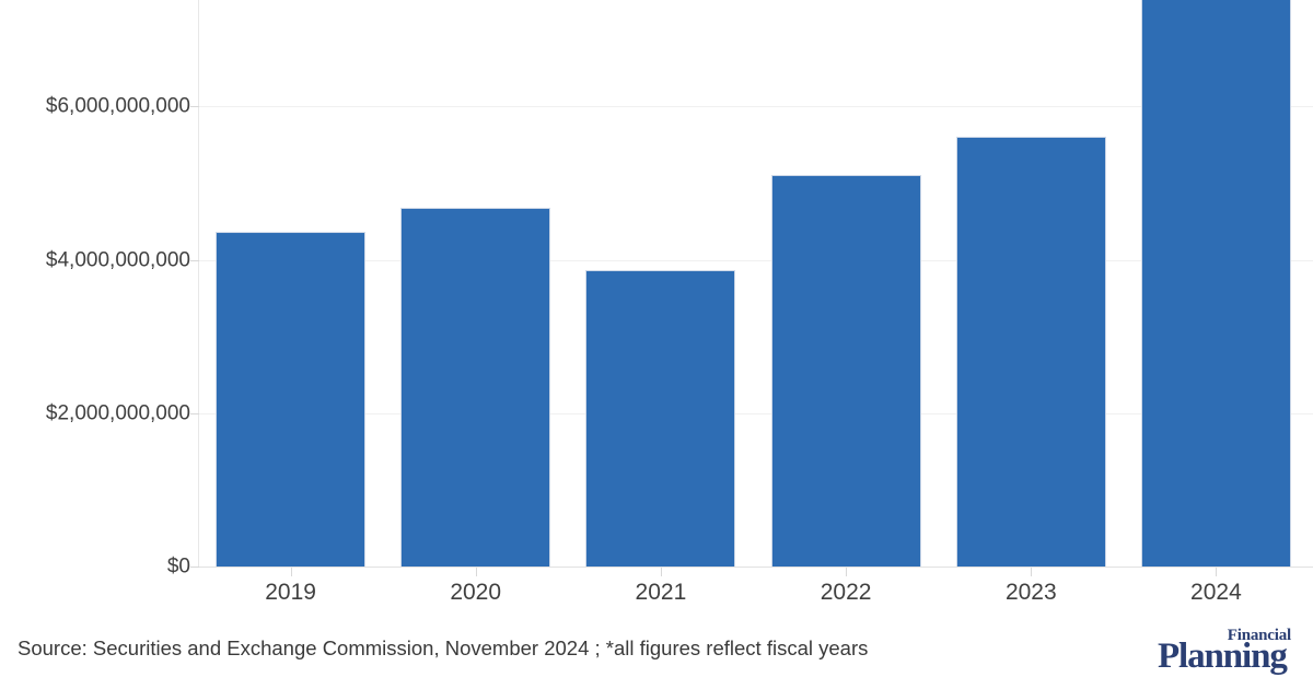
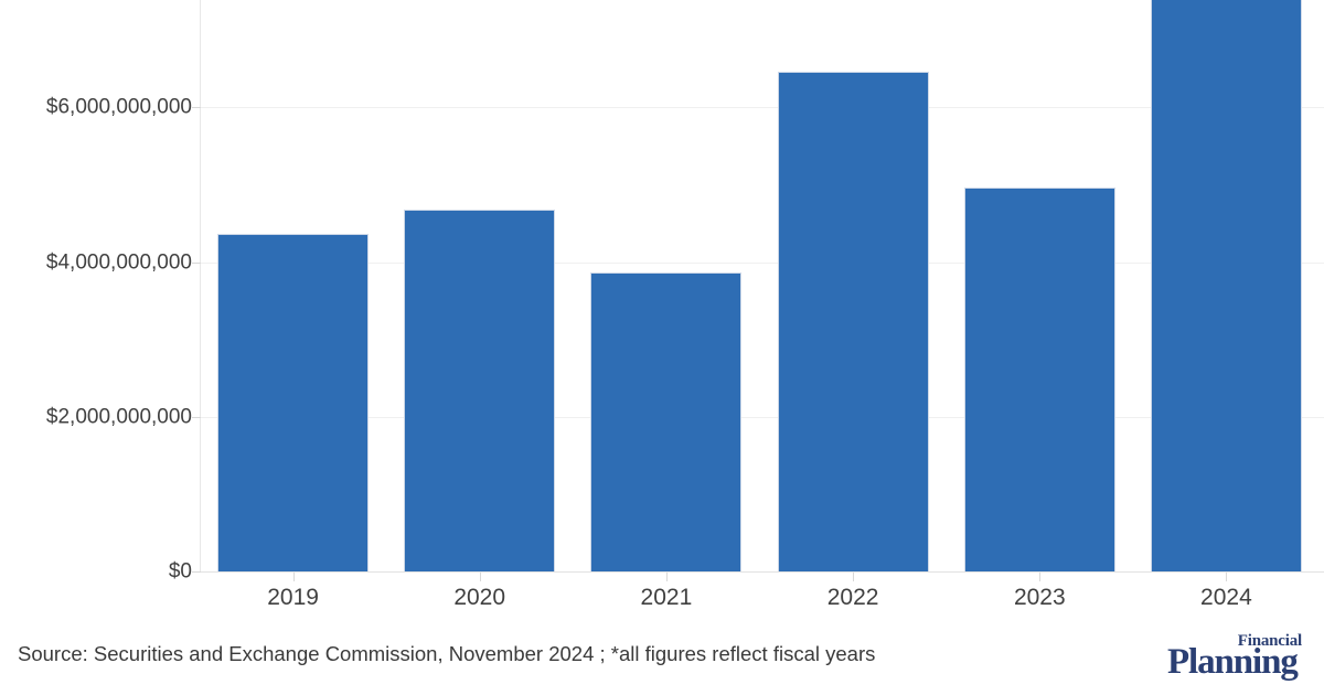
2022: $5100000000 -> $6500000000
2023: $5600000000 -> $5000000000
